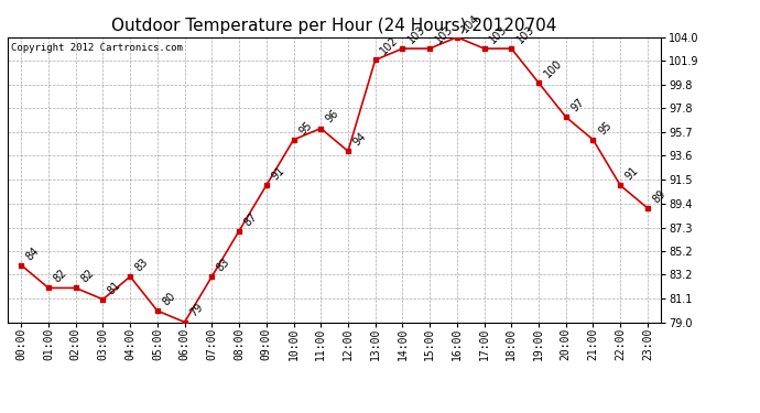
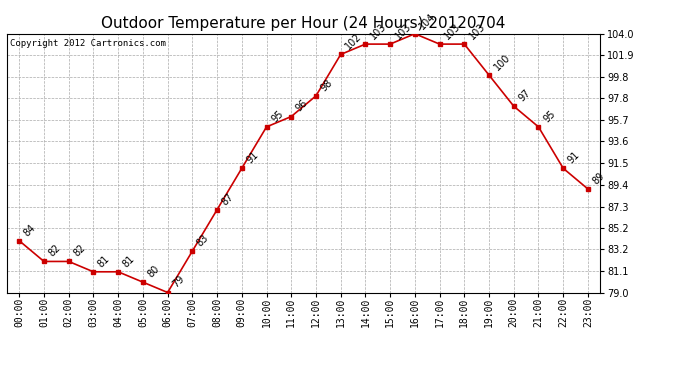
04:00: 83 -> 81
12:00: 94 -> 98
